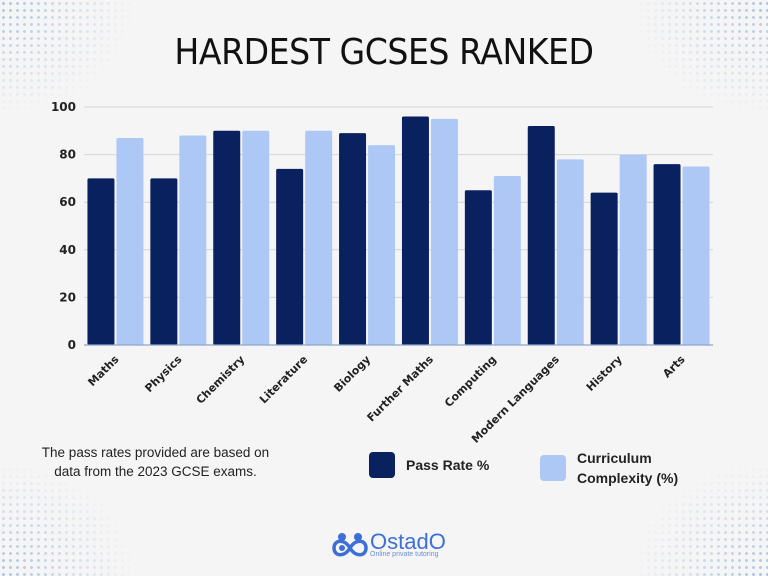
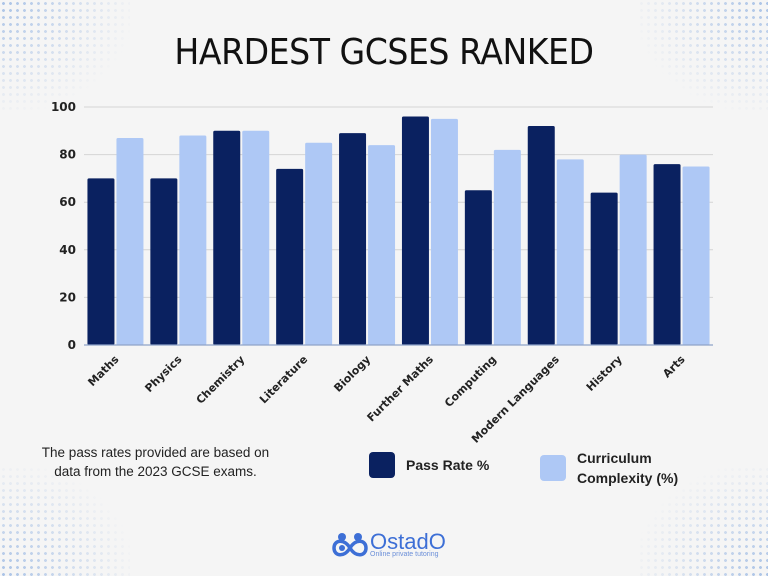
Curriculum Complexity (%)/Literature: 90 -> 85
Curriculum Complexity (%)/Computing: 71 -> 82
